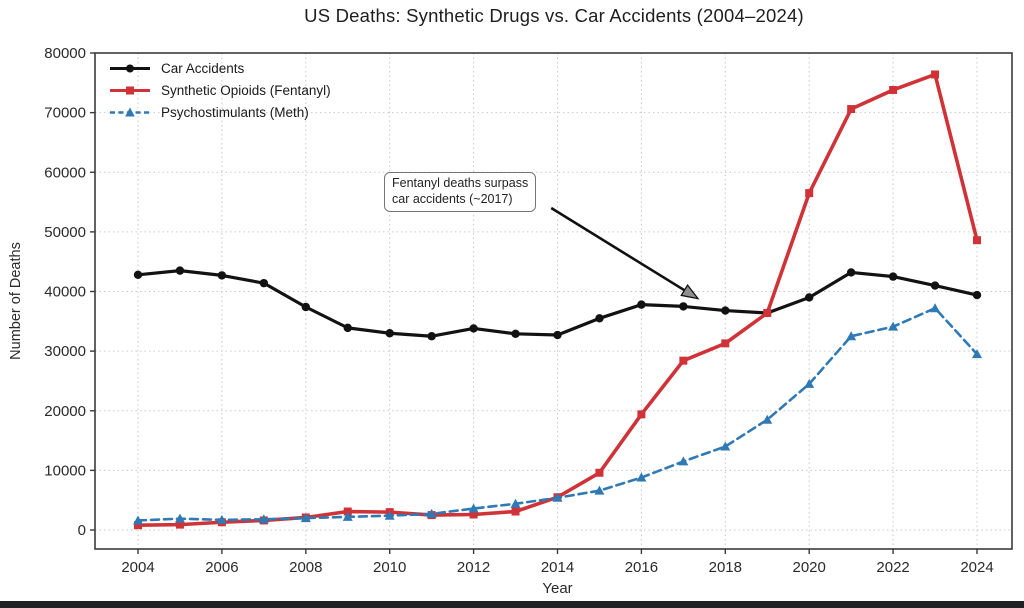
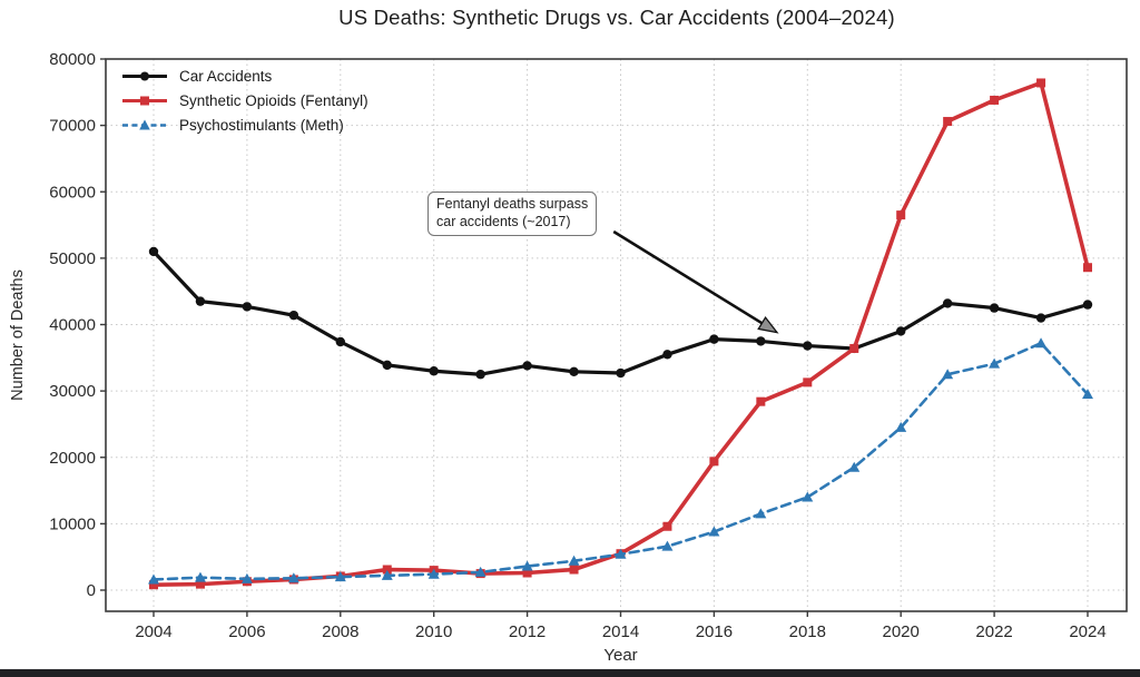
Car Accidents/2004: 43000 -> 51000
Car Accidents/2024: 39000 -> 43000
